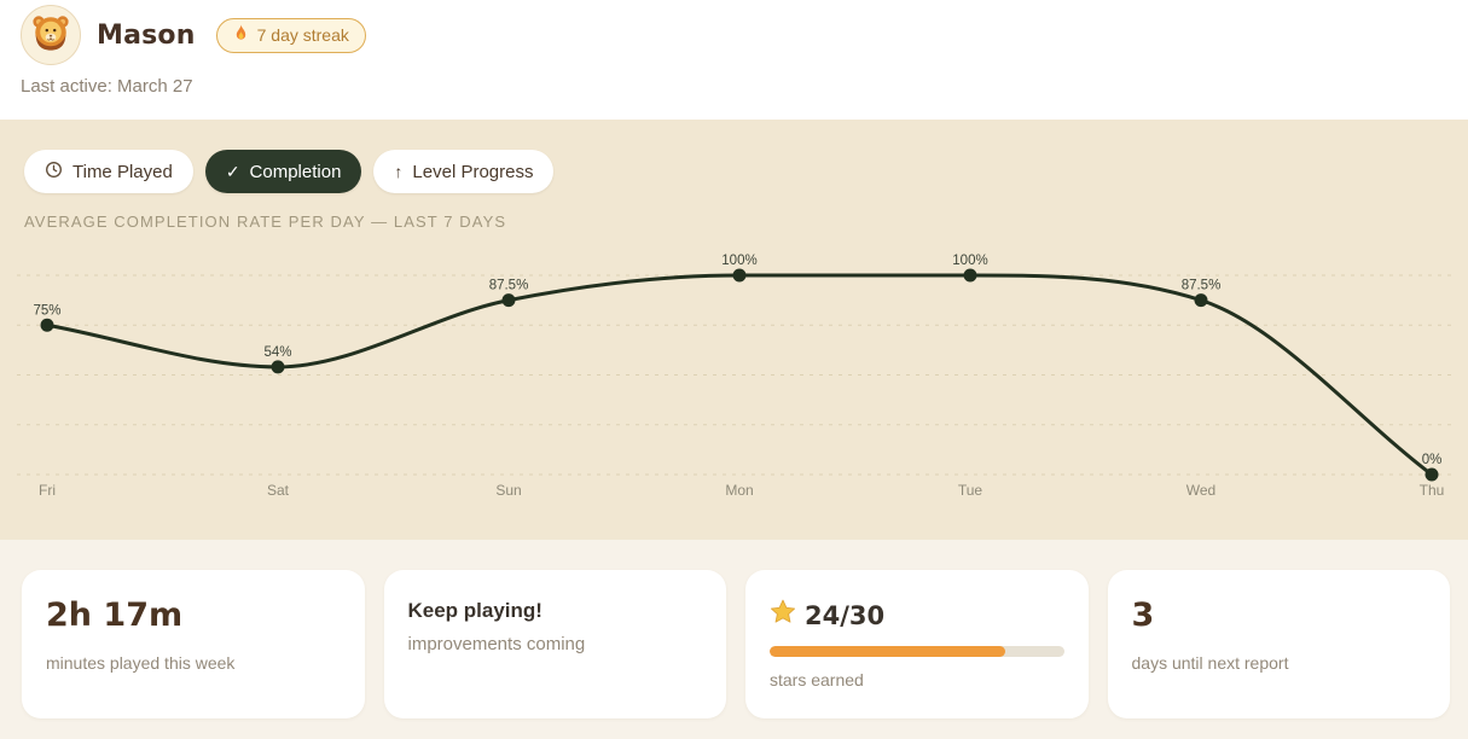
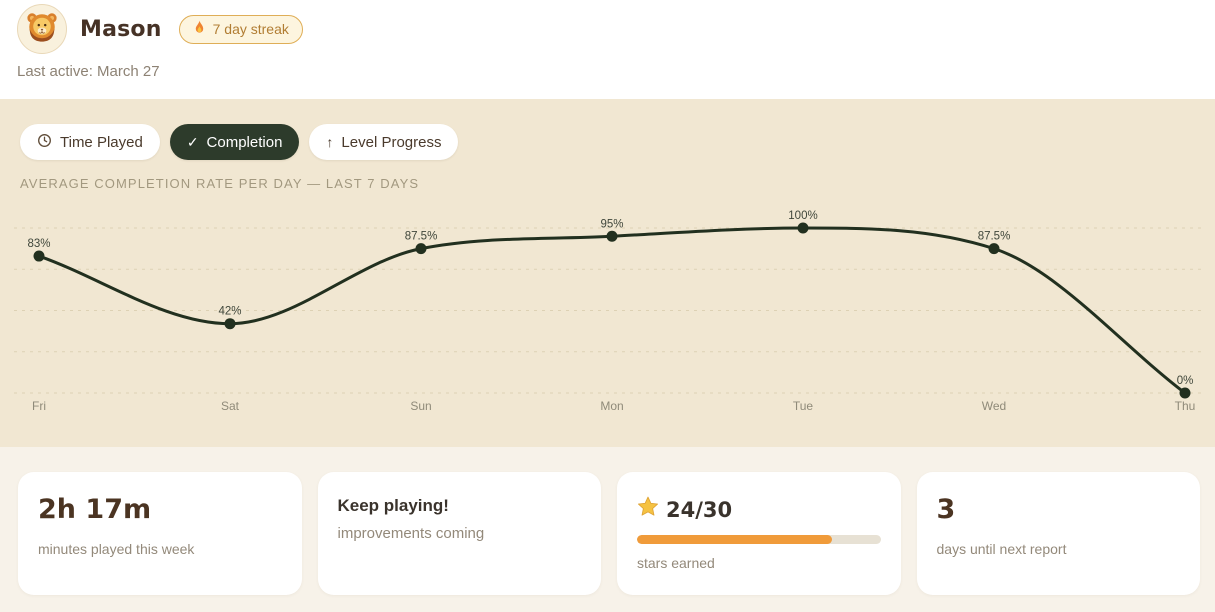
Fri: 75% -> 83%
Sat: 54% -> 42%
Mon: 100% -> 95%
